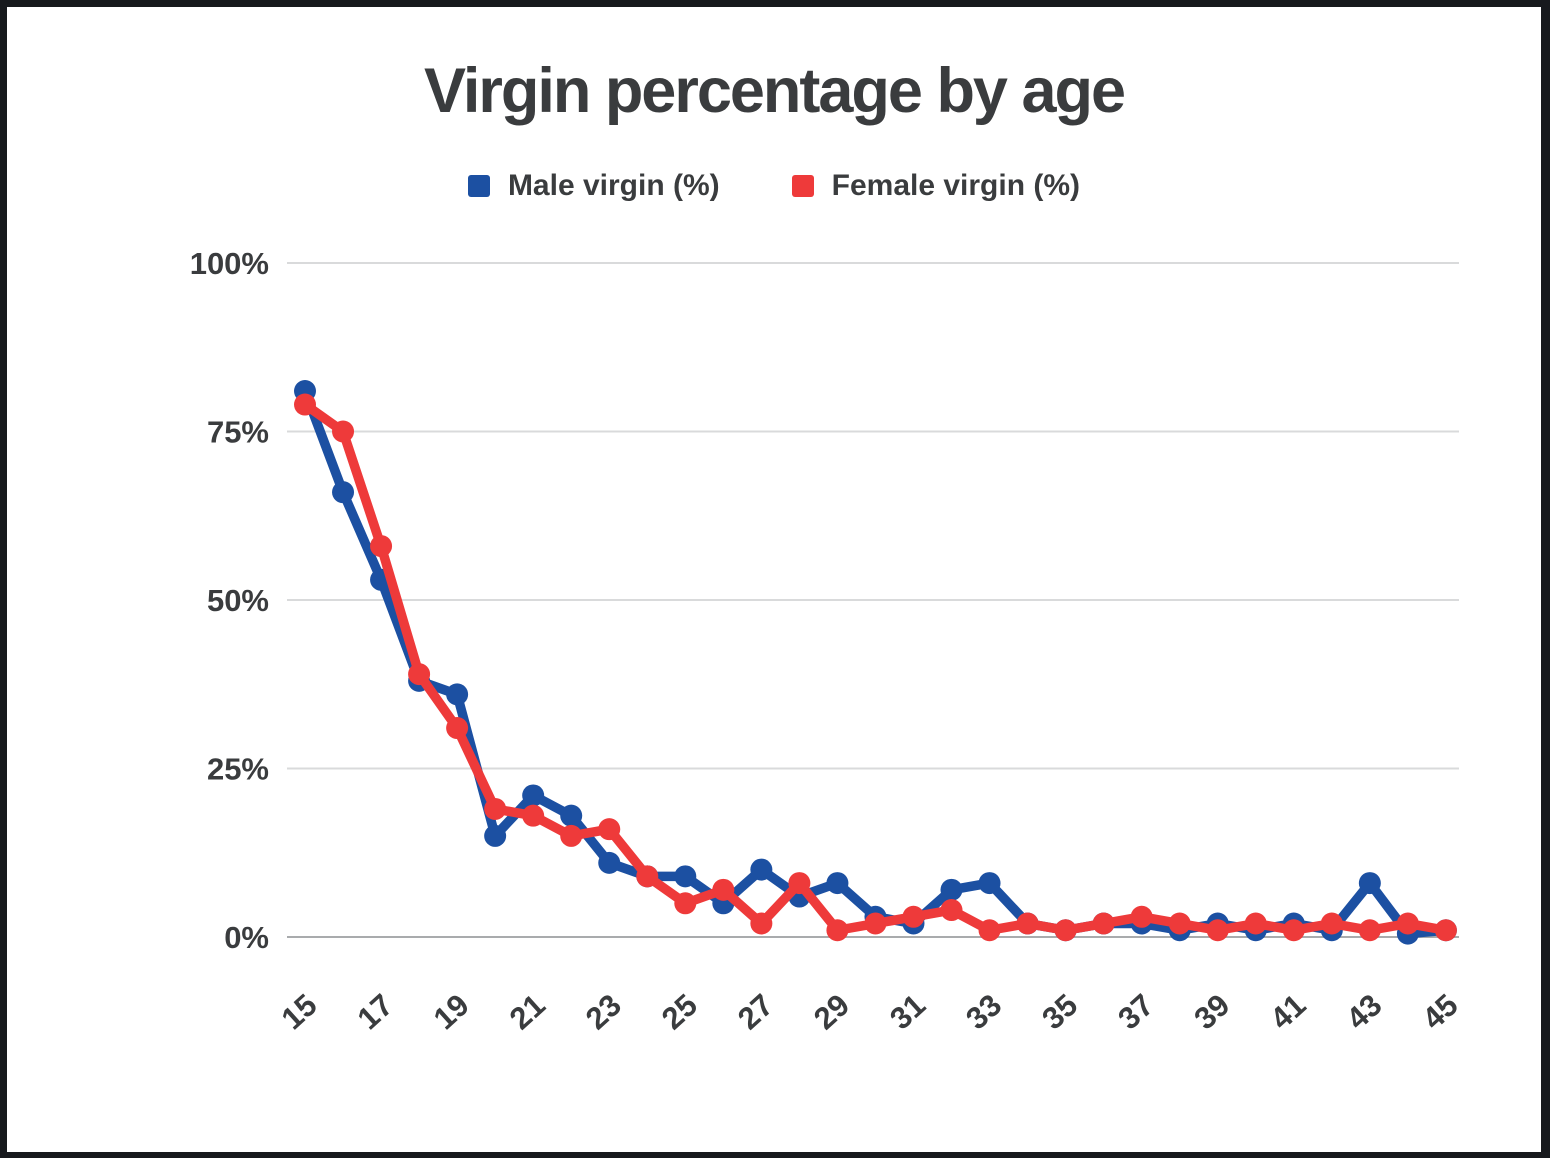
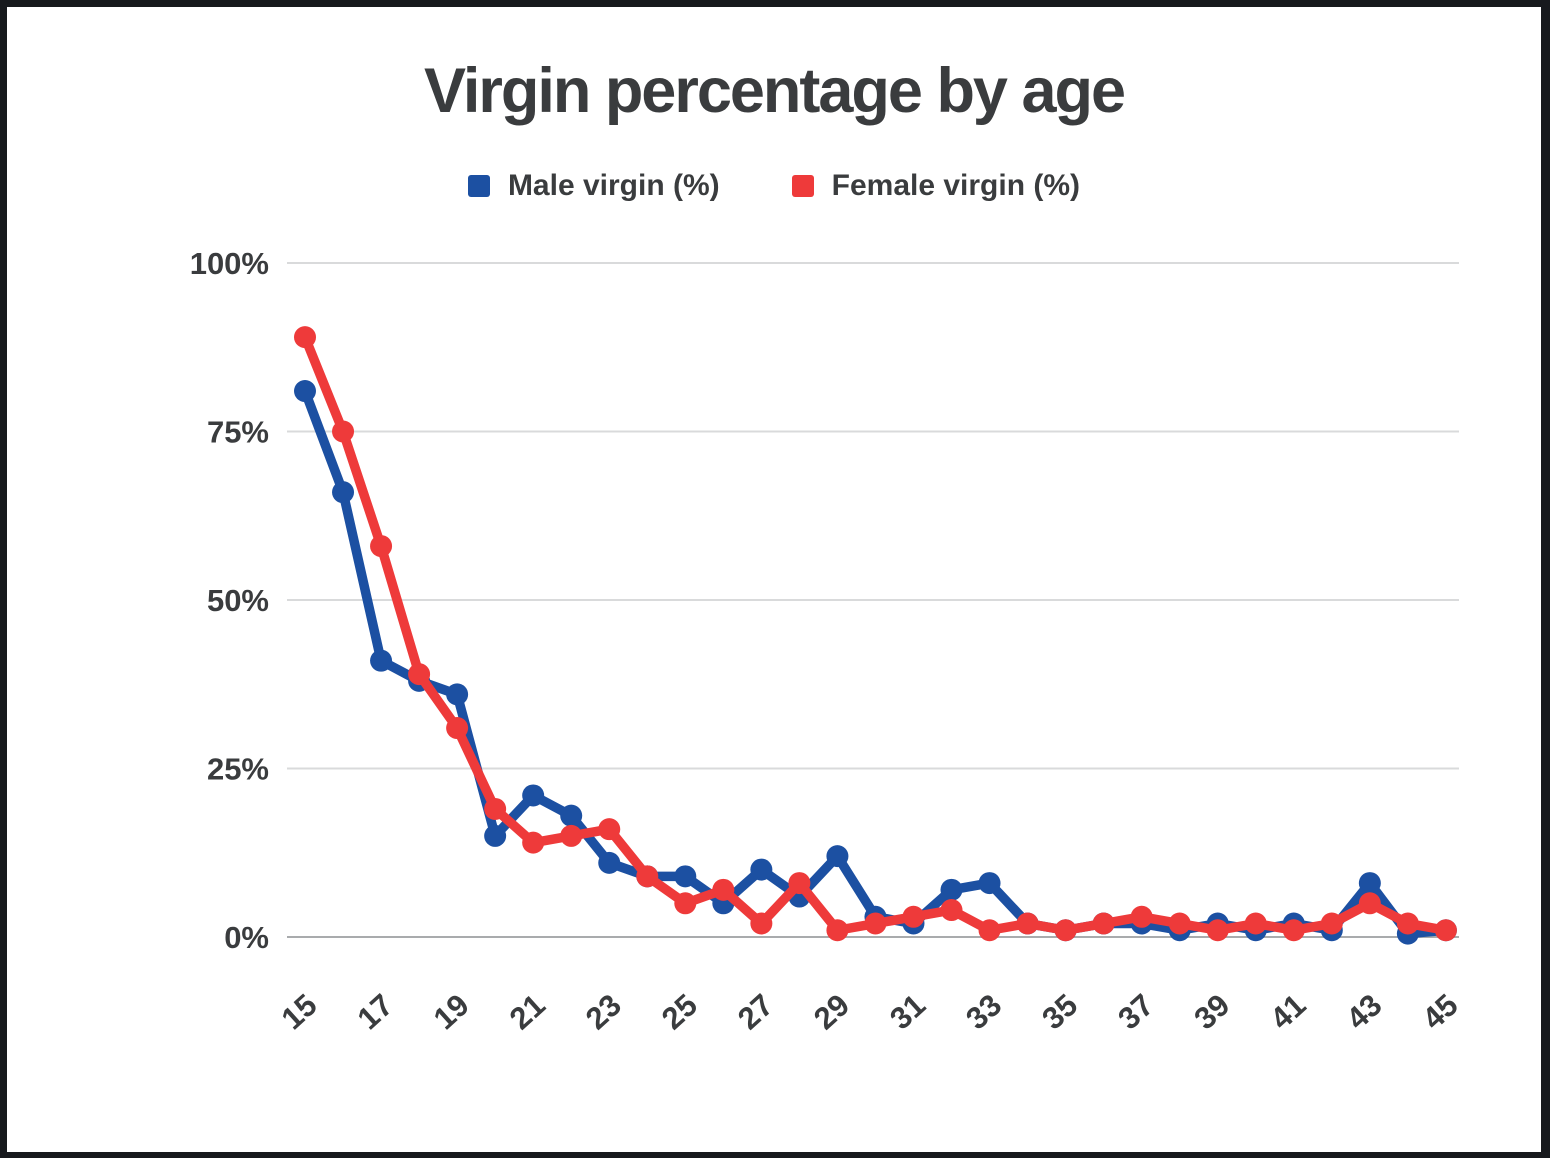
Female virgin (%)/15: 79% -> 89%
Male virgin (%)/17: 53% -> 41%
Female virgin (%)/21: 18% -> 14%
Male virgin (%)/29: 8% -> 12%
Female virgin (%)/43: 1% -> 5%
